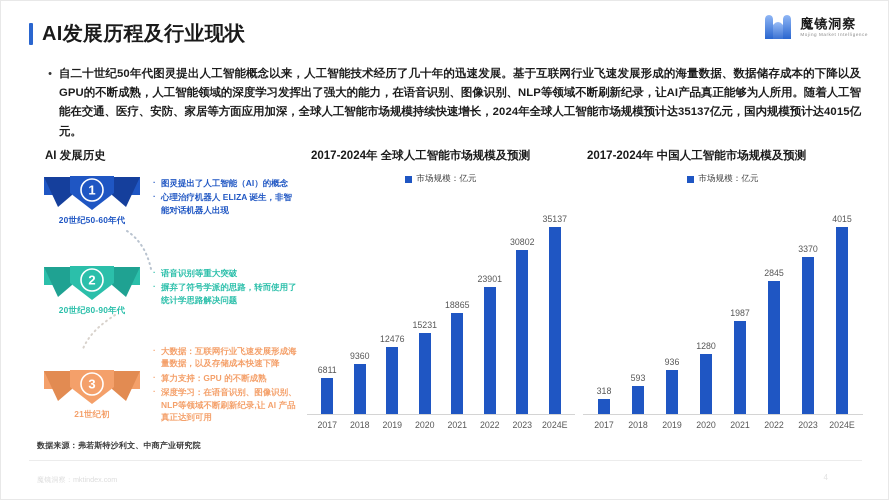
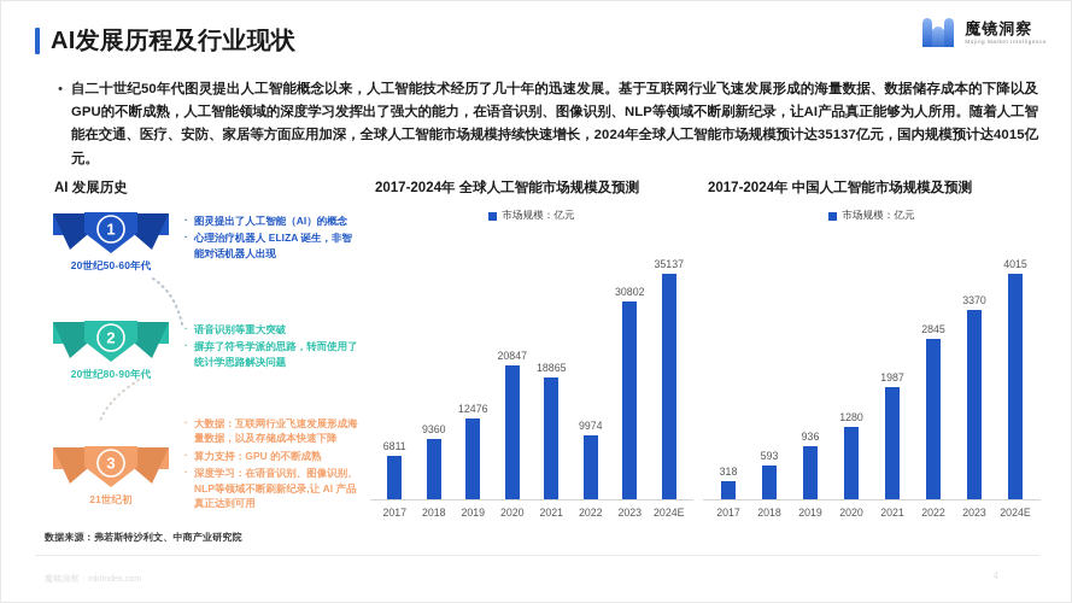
2017-2024年 全球人工智能市场规模及预测/2020: 15231 -> 20847
2017-2024年 全球人工智能市场规模及预测/2022: 23901 -> 9974
